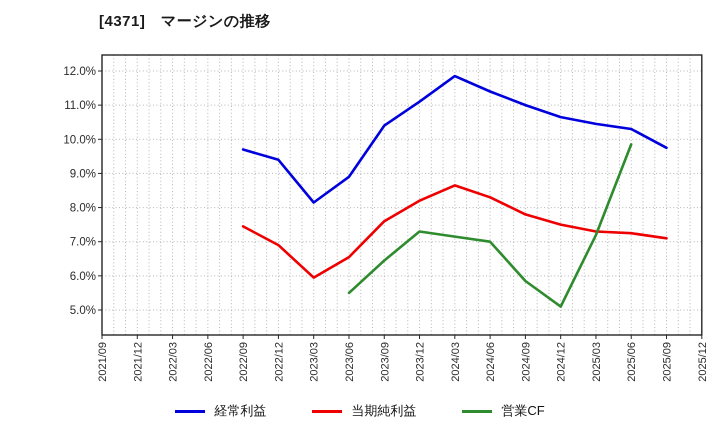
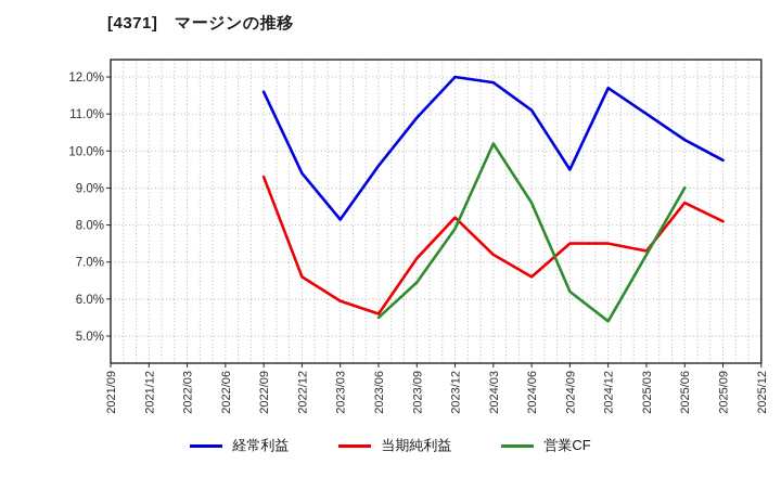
経常利益/2022/09: 9.7% -> 11.6%
当期純利益/2022/09: 7.5% -> 9.3%
当期純利益/2022/12: 6.9% -> 6.6%
経常利益/2023/06: 8.9% -> 9.6%
当期純利益/2023/06: 6.5% -> 5.6%
経常利益/2023/09: 10.4% -> 10.9%
当期純利益/2023/09: 7.6% -> 7.1%
経常利益/2023/12: 11.1% -> 12.0%
営業CF/2023/12: 7.3% -> 7.9%
当期純利益/2024/03: 8.7% -> 7.2%
営業CF/2024/03: 7.2% -> 10.2%
経常利益/2024/06: 11.4% -> 11.1%
当期純利益/2024/06: 8.3% -> 6.6%
営業CF/2024/06: 7.0% -> 8.6%
経常利益/2024/09: 11.0% -> 9.5%
当期純利益/2024/09: 7.8% -> 7.5%
営業CF/2024/09: 5.8% -> 6.2%
経常利益/2024/12: 10.7% -> 11.7%
営業CF/2024/12: 5.1% -> 5.4%
経常利益/2025/03: 10.4% -> 11.0%
当期純利益/2025/06: 7.2% -> 8.6%
営業CF/2025/06: 9.8% -> 9.0%
当期純利益/2025/09: 7.1% -> 8.1%
